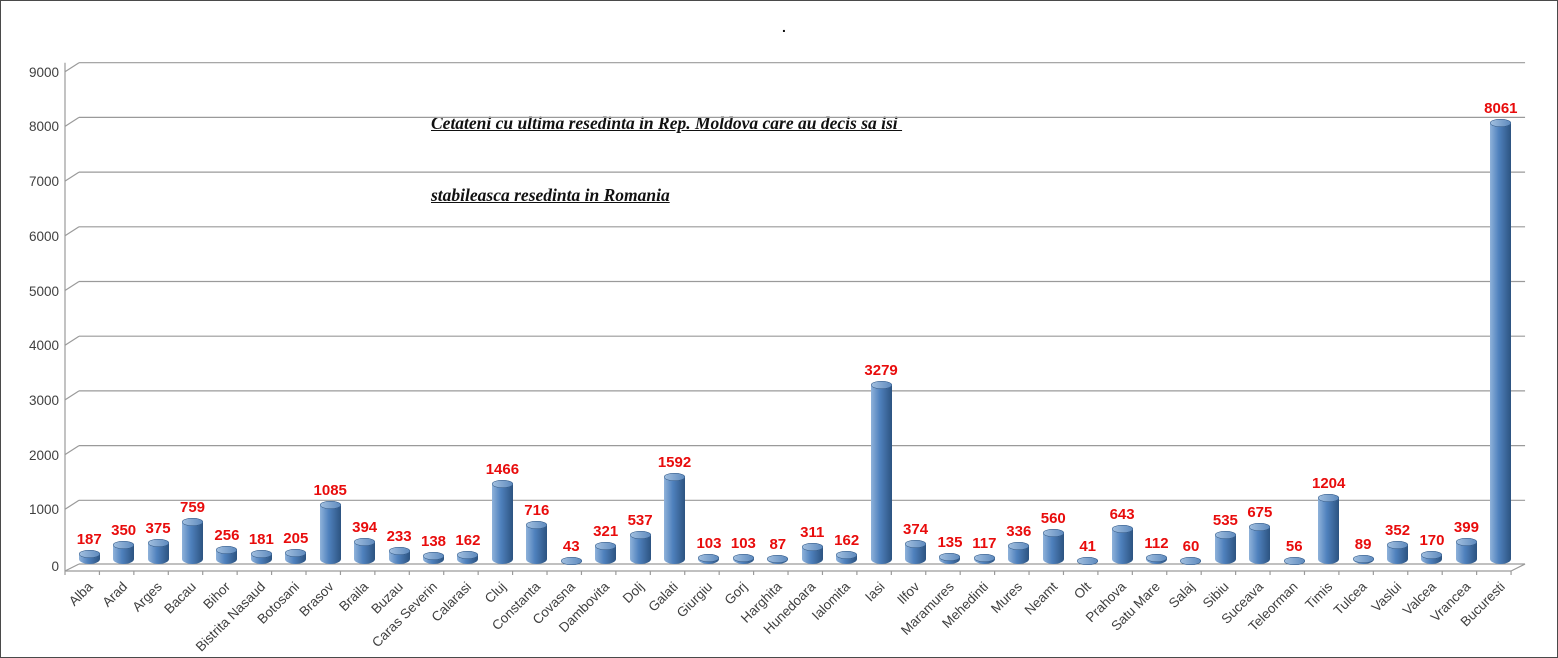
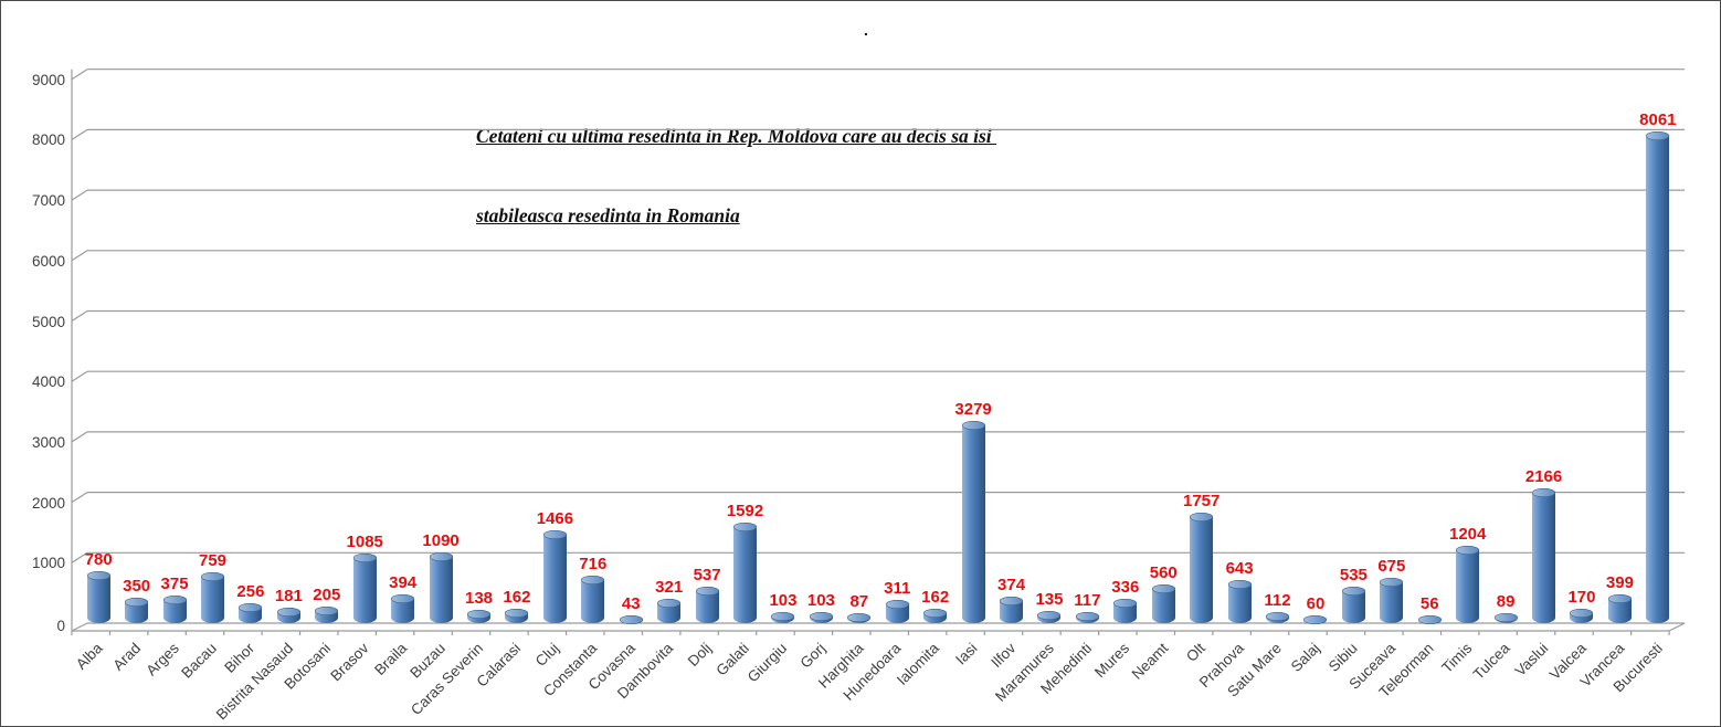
Alba: 187 -> 780
Buzau: 233 -> 1090
Olt: 41 -> 1757
Vaslui: 352 -> 2166
